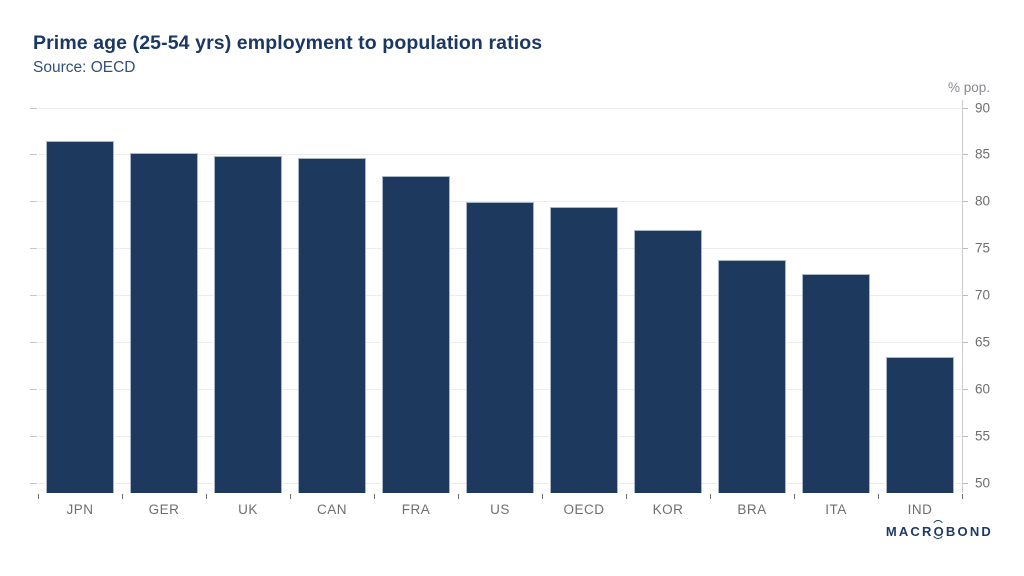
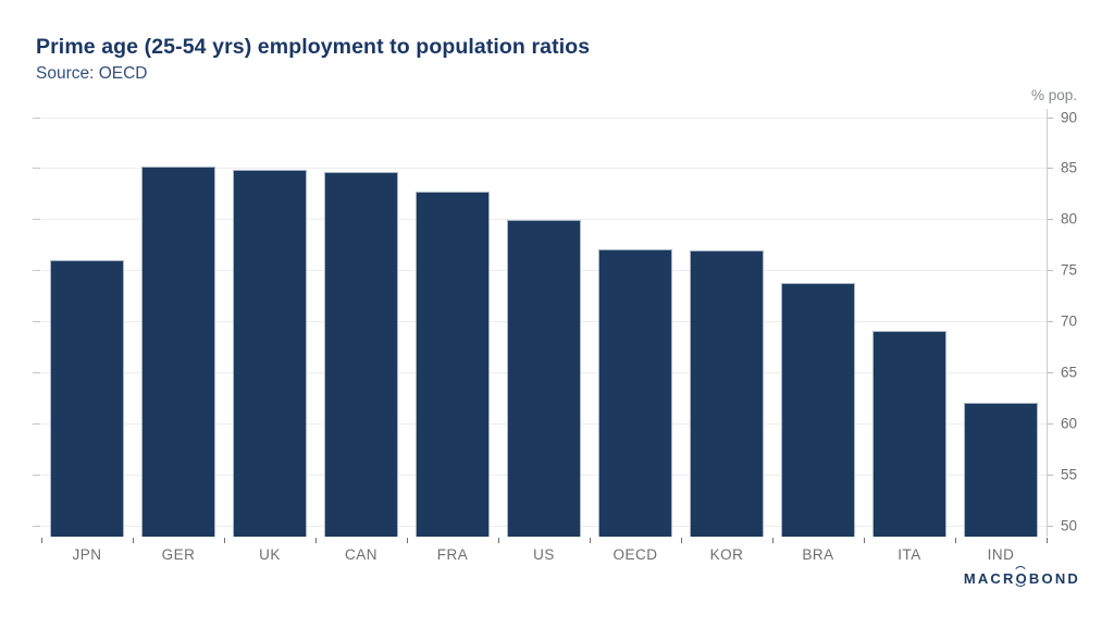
JPN: 86 -> 76
OECD: 79 -> 77
ITA: 72 -> 69
IND: 63 -> 62
